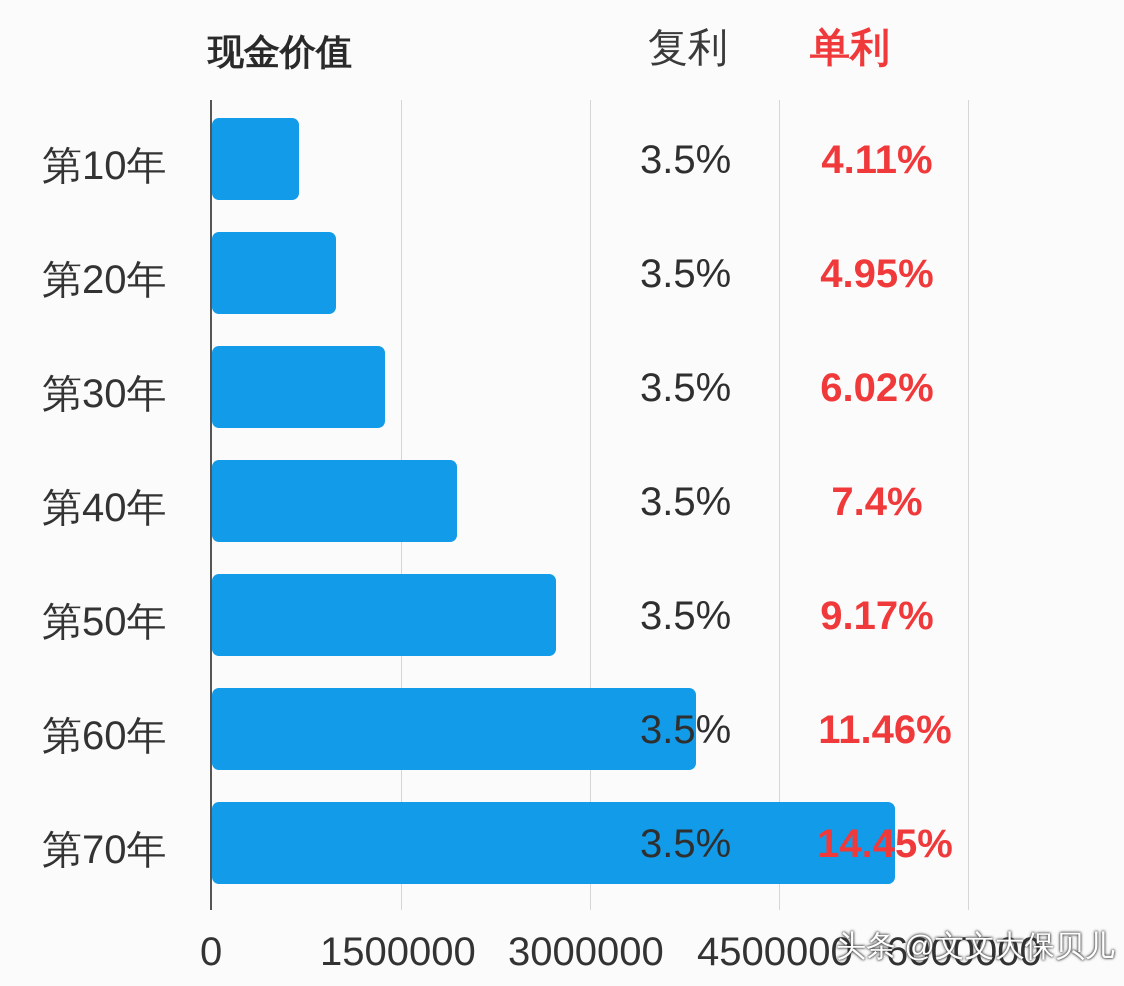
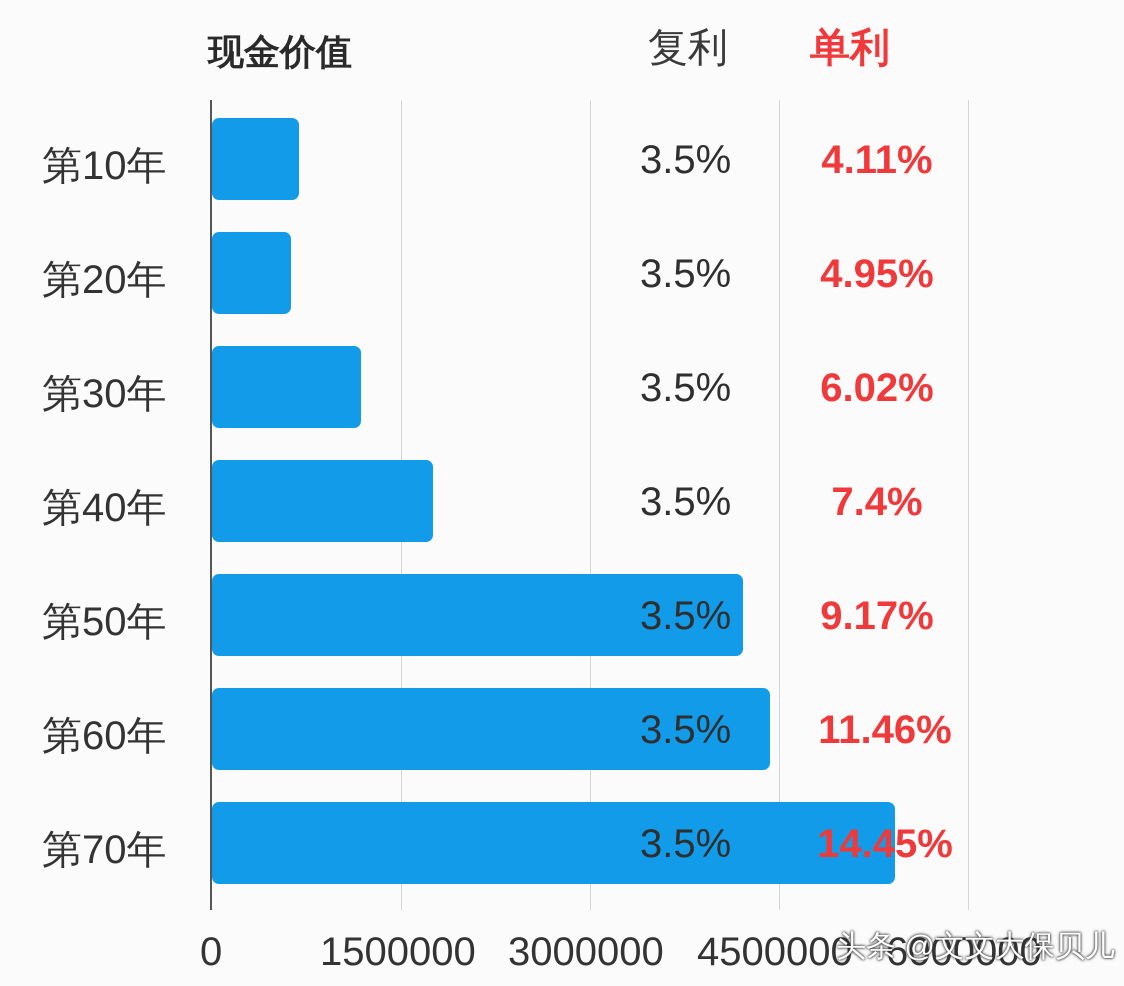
第20年: 980000 -> 630000
第30年: 1370000 -> 1180000
第40年: 1940000 -> 1750000
第50年: 2730000 -> 4210000
第60年: 3840000 -> 4420000
